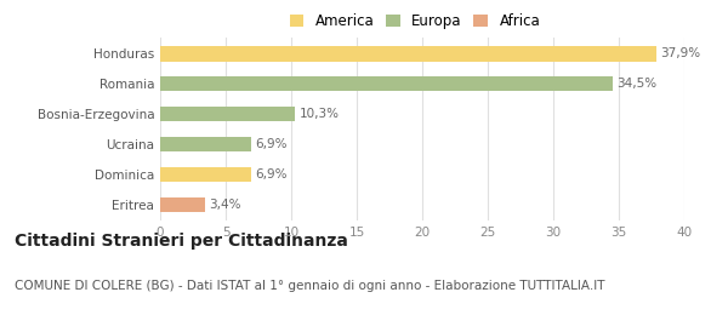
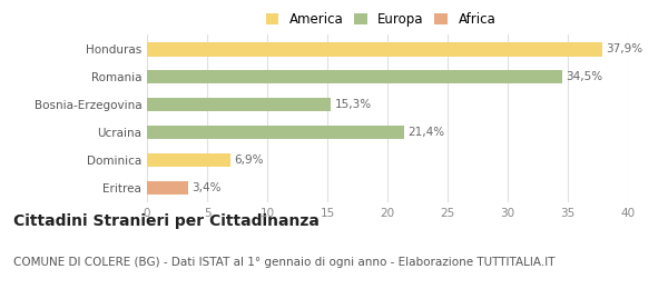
Bosnia-Erzegovina: 10,3% -> 15,3%
Ucraina: 6,9% -> 21,4%
